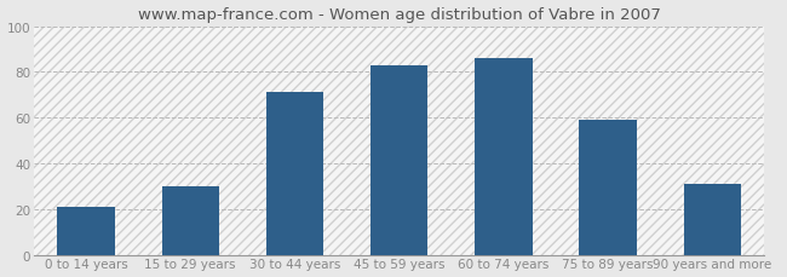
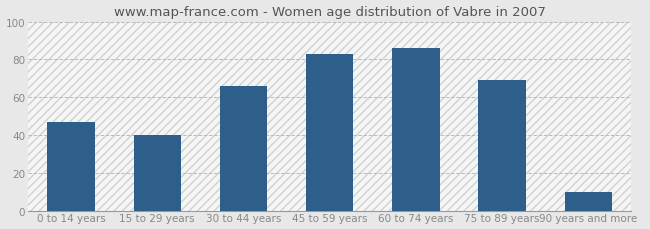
0 to 14 years: 21 -> 47
15 to 29 years: 30 -> 40
30 to 44 years: 71 -> 66
75 to 89 years: 59 -> 69
90 years and more: 31 -> 10
